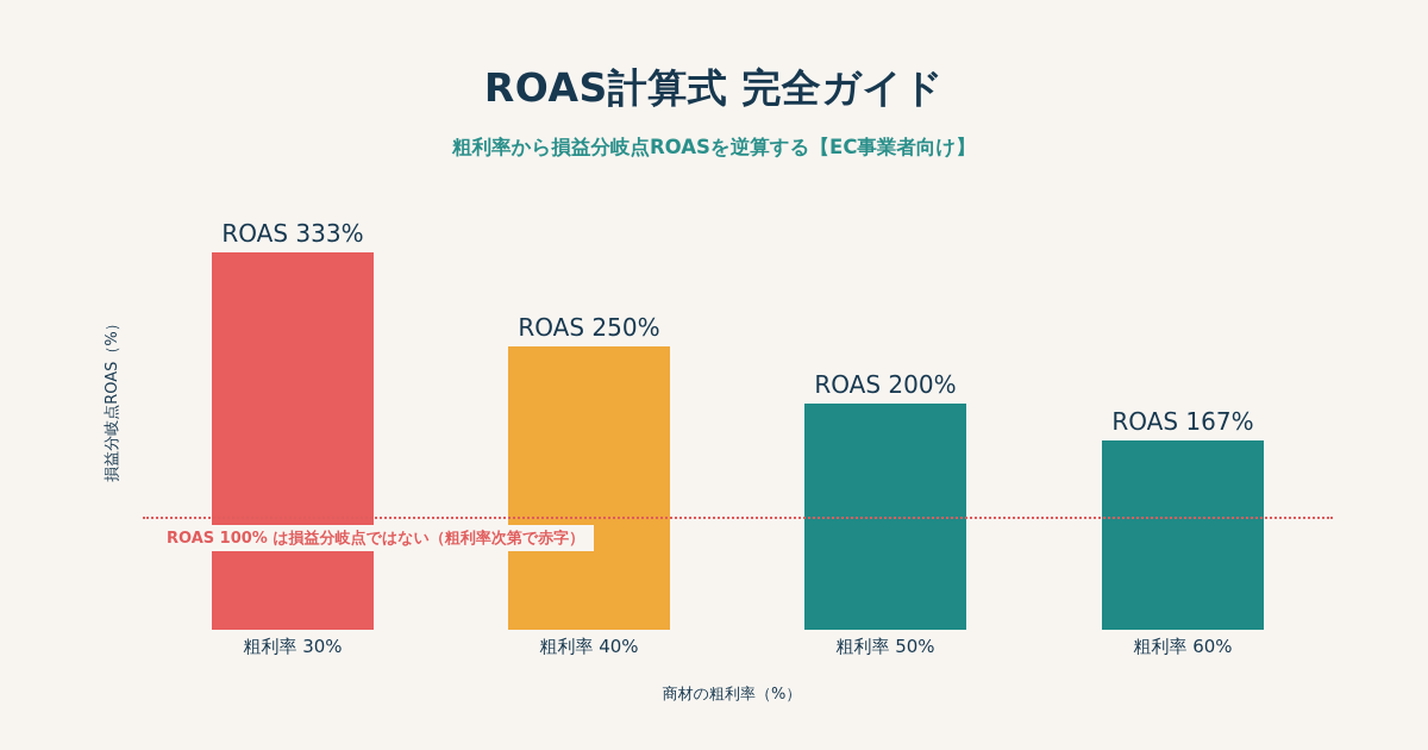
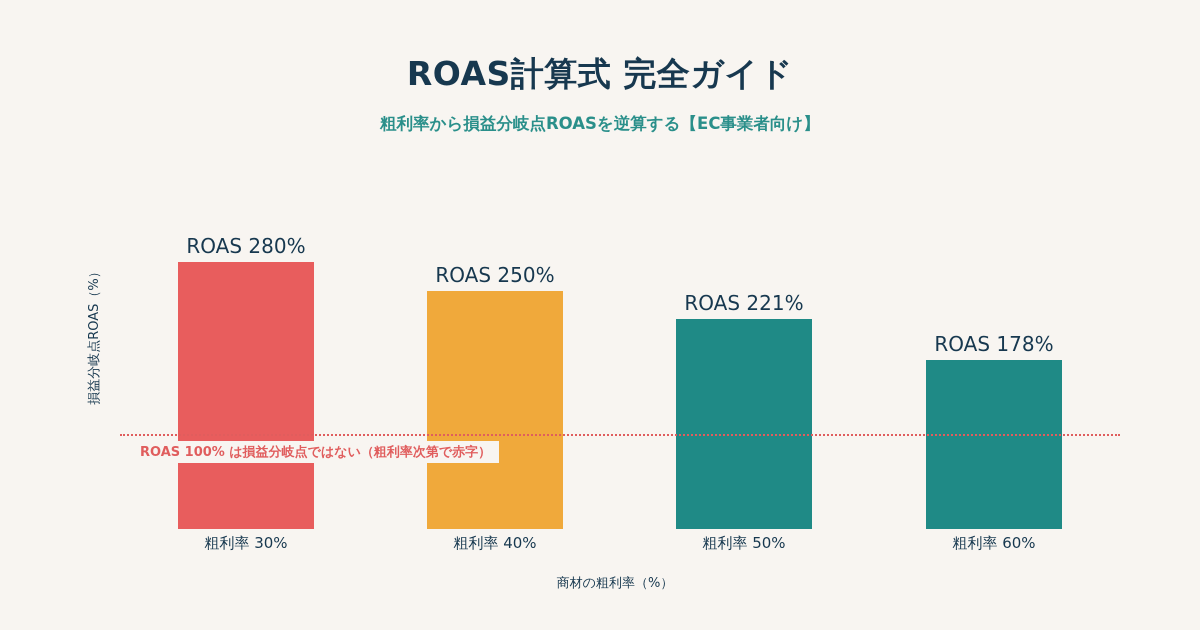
粗利率 30%: 333% -> 280%
粗利率 50%: 200% -> 221%
粗利率 60%: 167% -> 178%
